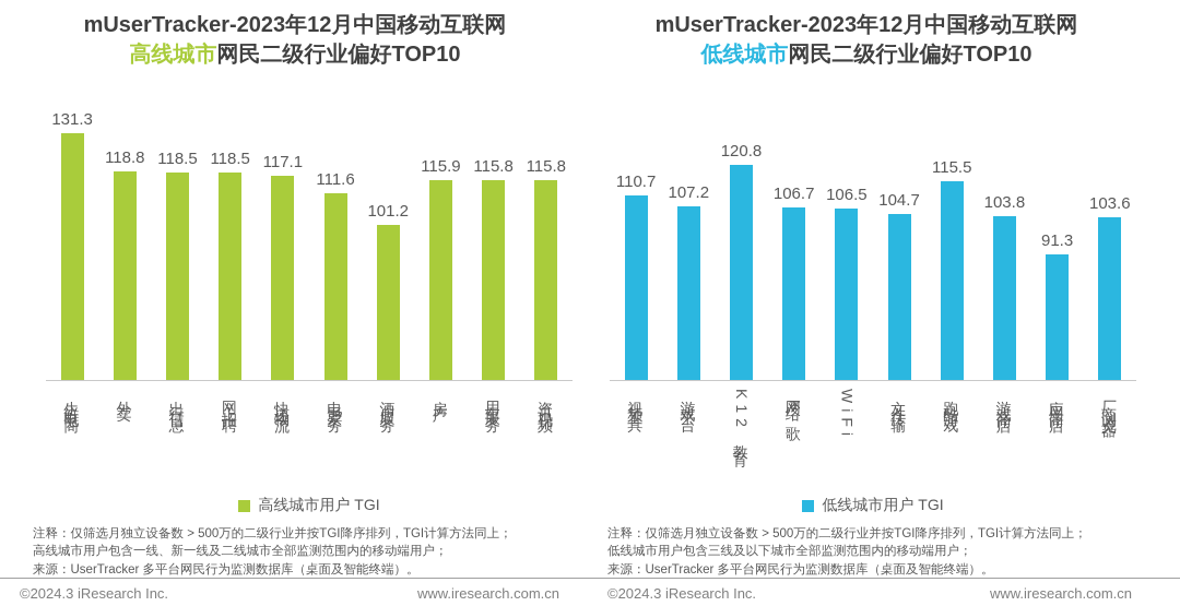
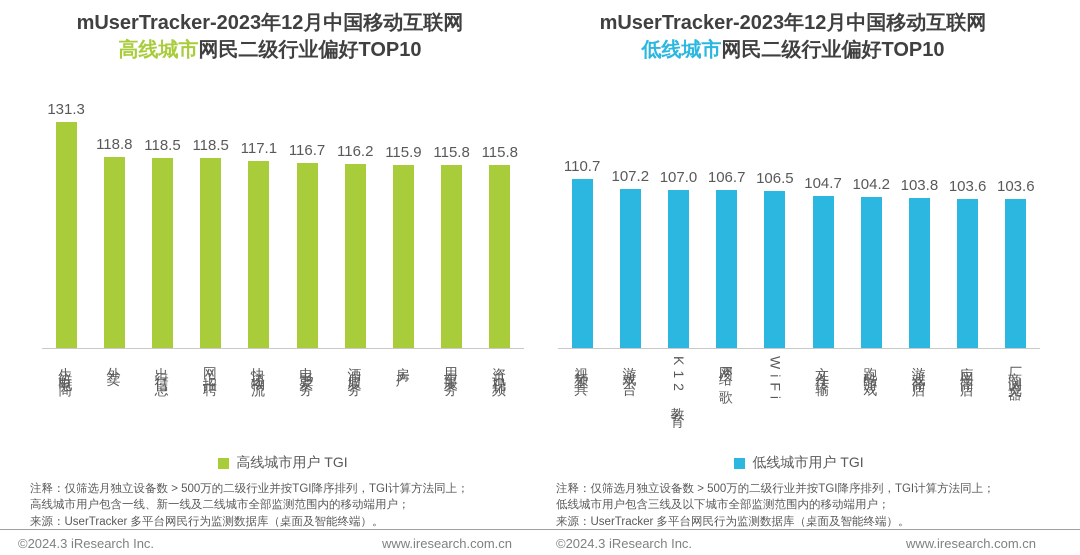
mUserTracker-2023年12月中国移动互联网 高线城市网民二级行业偏好TOP10/电影票务: 111.6 -> 116.7
mUserTracker-2023年12月中国移动互联网 高线城市网民二级行业偏好TOP10/酒店服务: 101.2 -> 116.2
mUserTracker-2023年12月中国移动互联网 低线城市网民二级行业偏好TOP10/K12教育: 120.8 -> 107.0
mUserTracker-2023年12月中国移动互联网 低线城市网民二级行业偏好TOP10/跑酷游戏: 115.5 -> 104.2
mUserTracker-2023年12月中国移动互联网 低线城市网民二级行业偏好TOP10/应用商店: 91.3 -> 103.6
